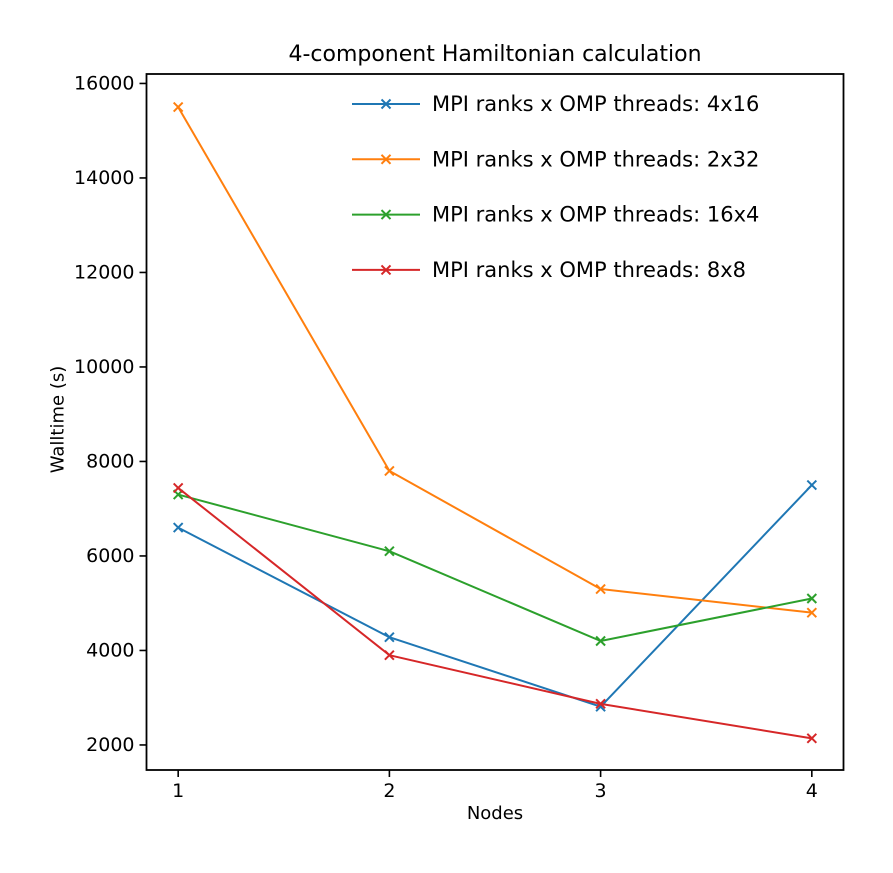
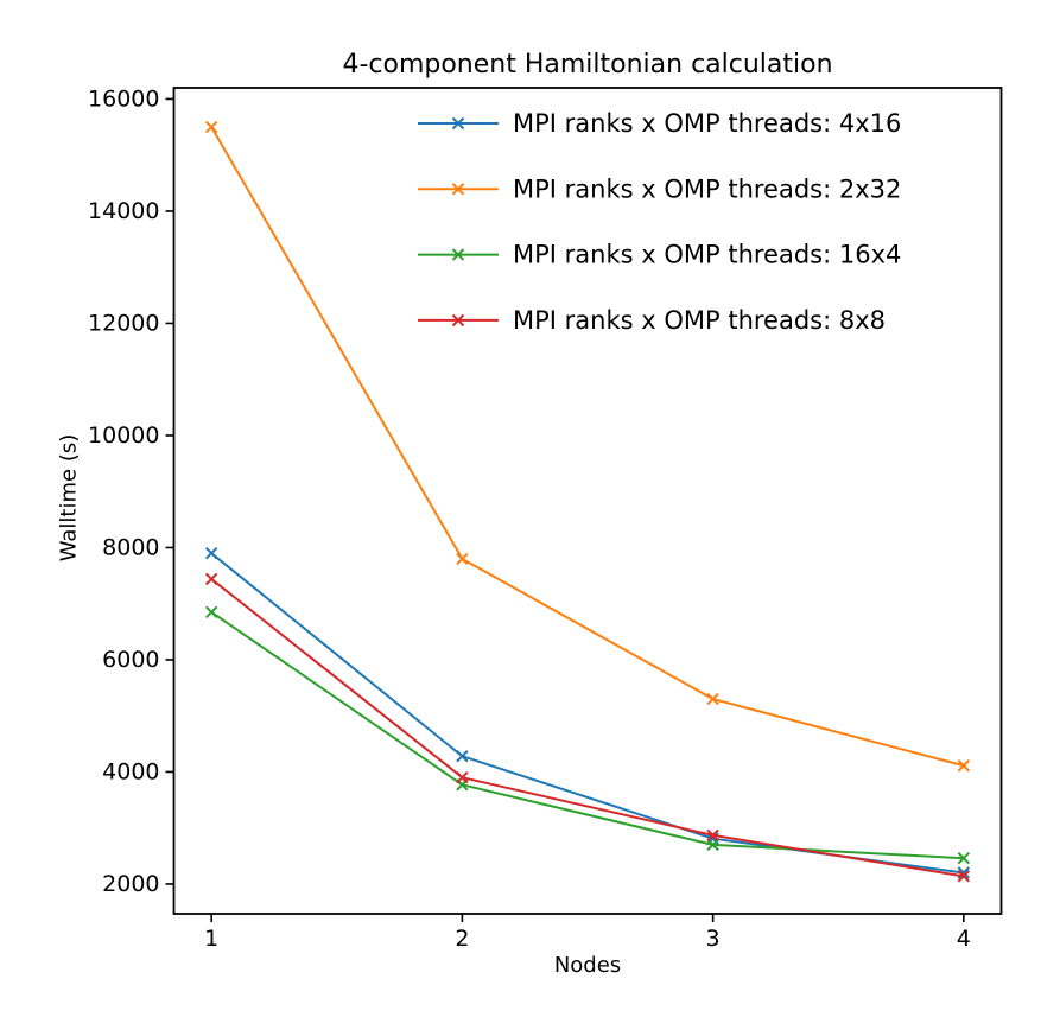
MPI ranks x OMP threads: 4x16/1: 6600 -> 7900
MPI ranks x OMP threads: 16x4/1: 7300 -> 6800
MPI ranks x OMP threads: 16x4/2: 6100 -> 3800
MPI ranks x OMP threads: 16x4/3: 4200 -> 2700
MPI ranks x OMP threads: 4x16/4: 7500 -> 2200
MPI ranks x OMP threads: 2x32/4: 4800 -> 4100
MPI ranks x OMP threads: 16x4/4: 5100 -> 2500
